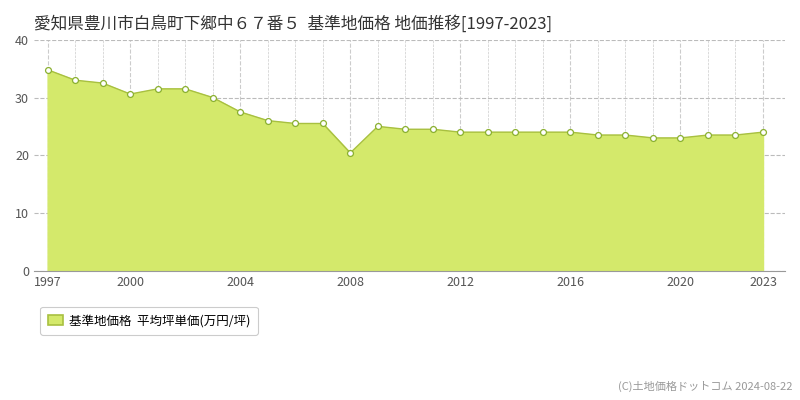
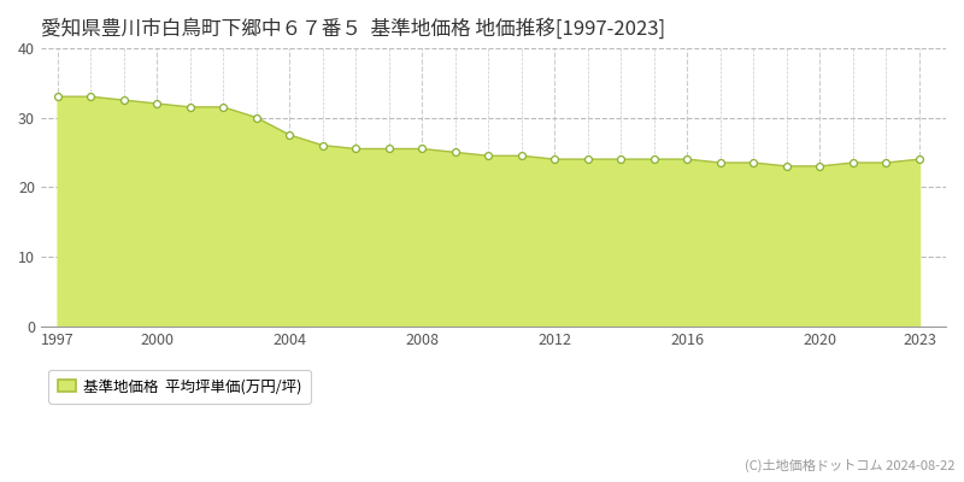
1997: 34.8 -> 33.0
2000: 30.6 -> 32.0
2008: 20.4 -> 25.5
